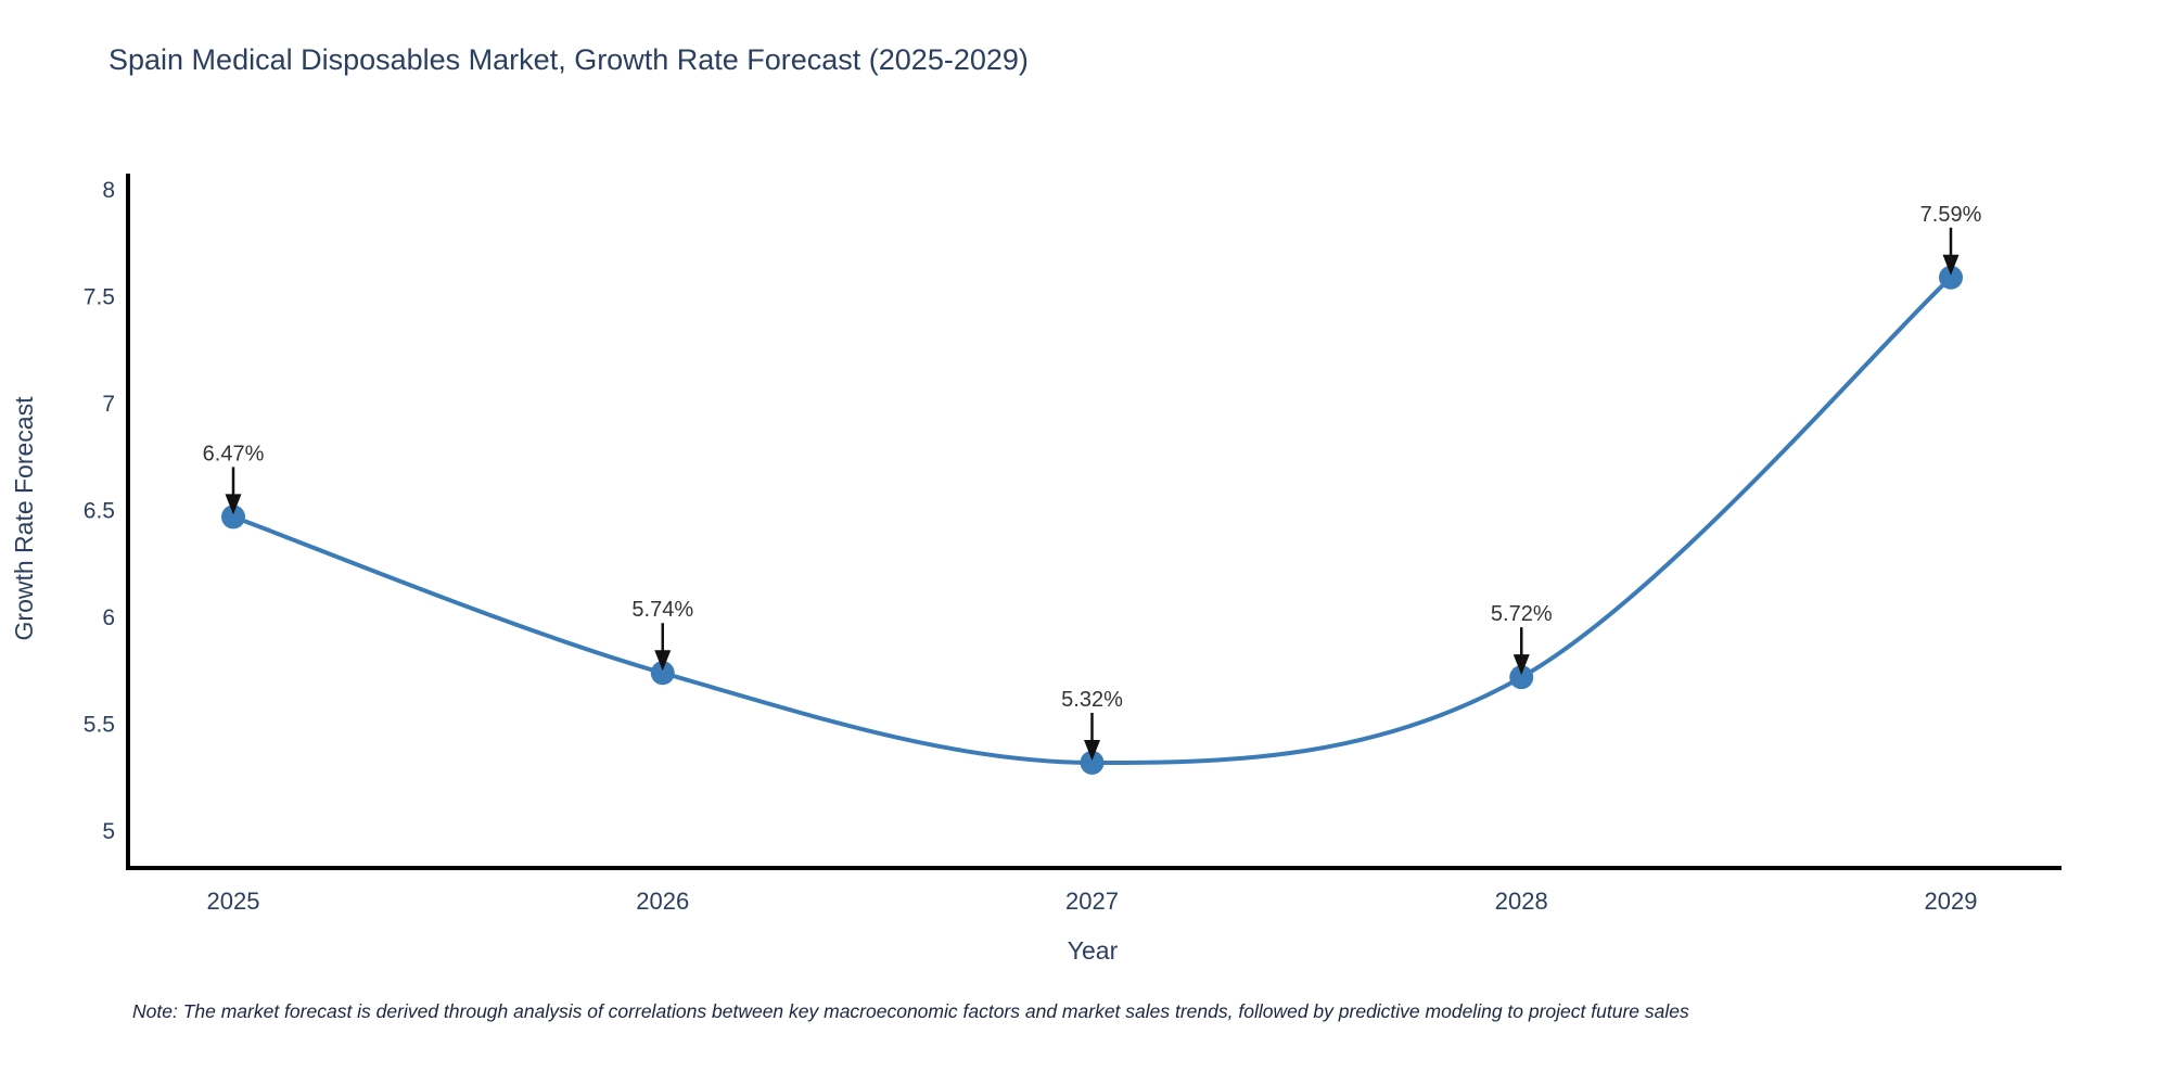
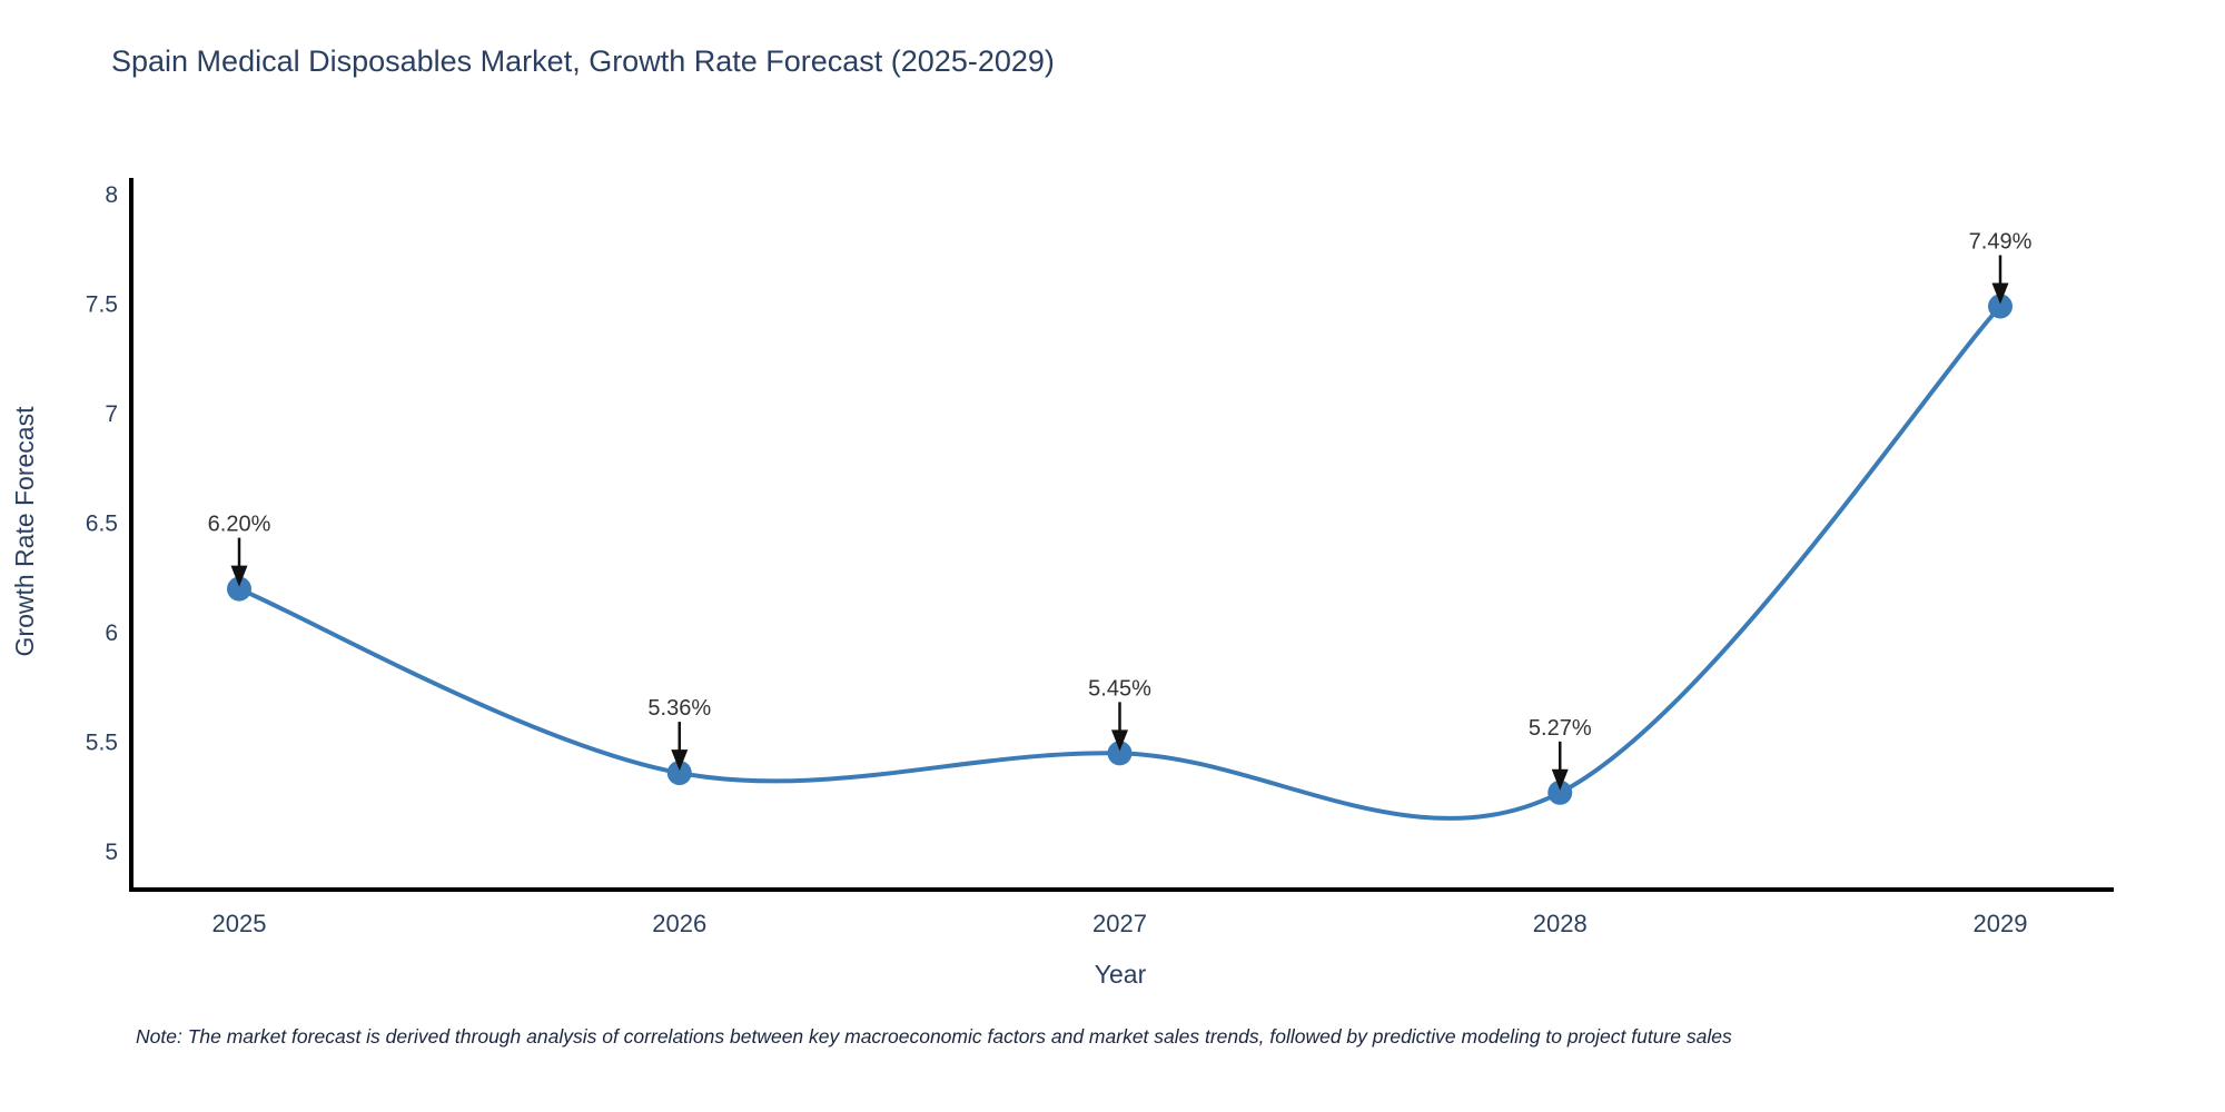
2025: 6.47% -> 6.20%
2026: 5.74% -> 5.36%
2027: 5.32% -> 5.45%
2028: 5.72% -> 5.27%
2029: 7.59% -> 7.49%
